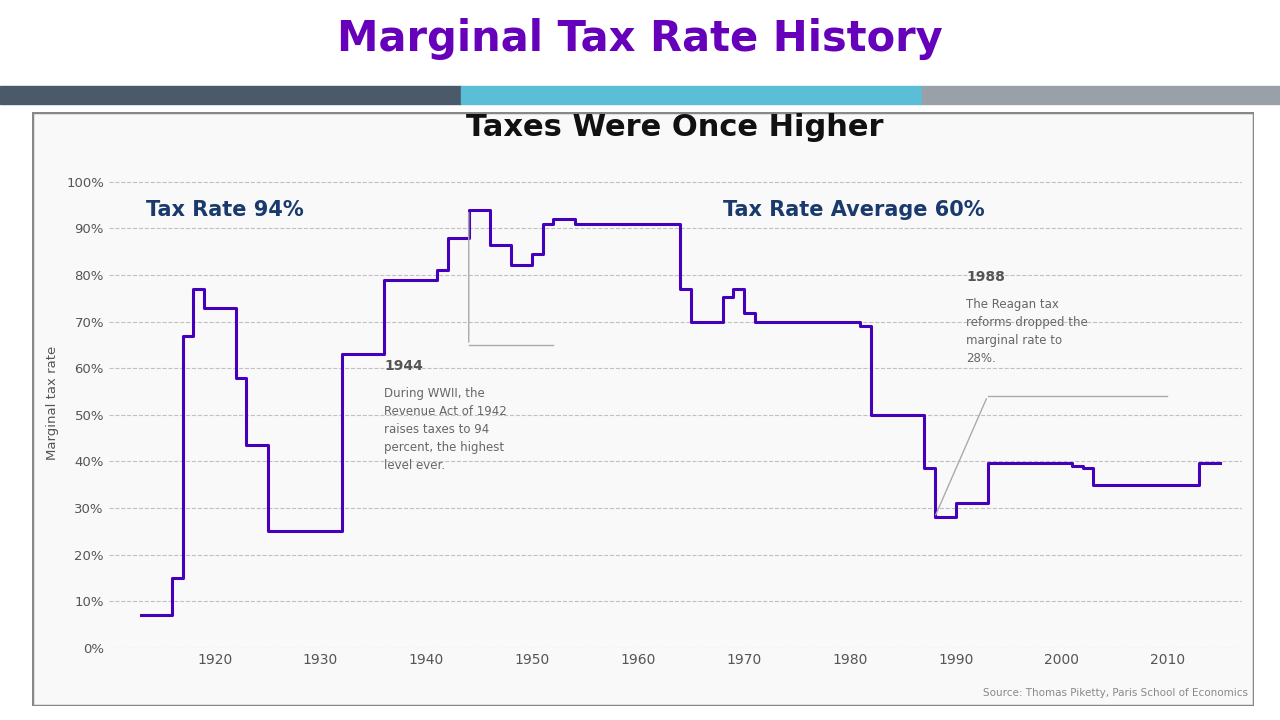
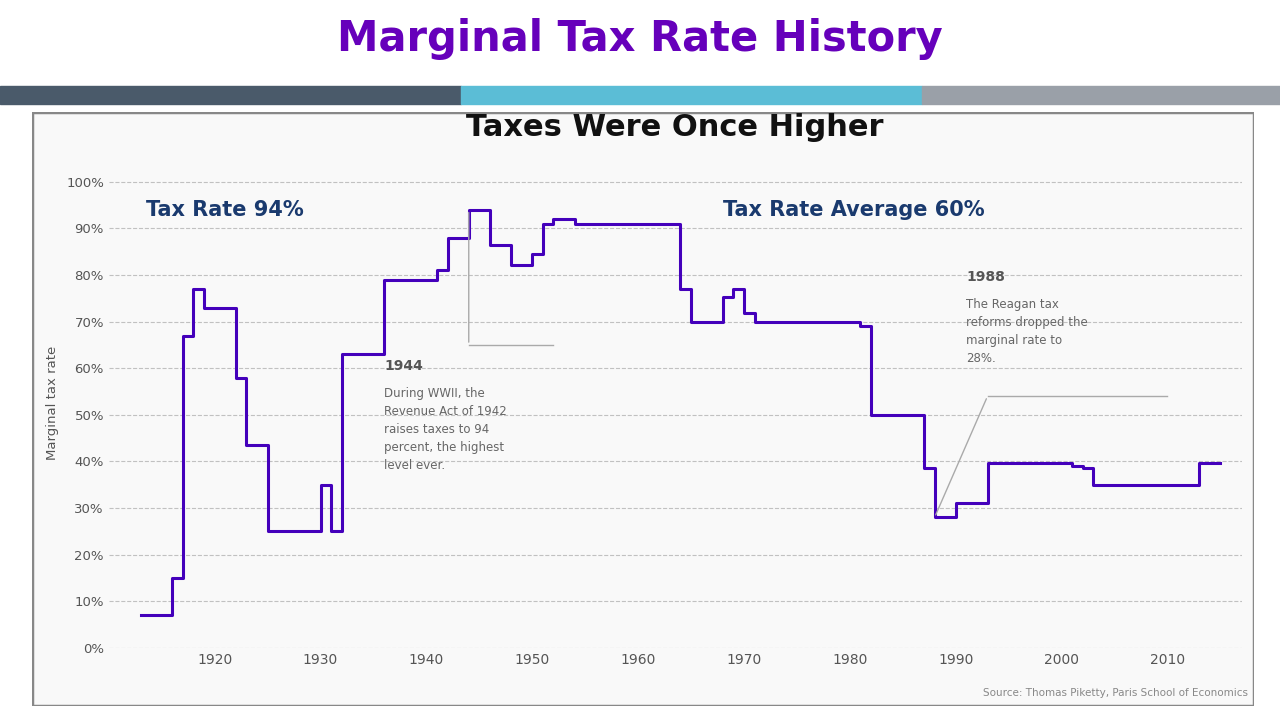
1930: 25.0% -> 35.0%
